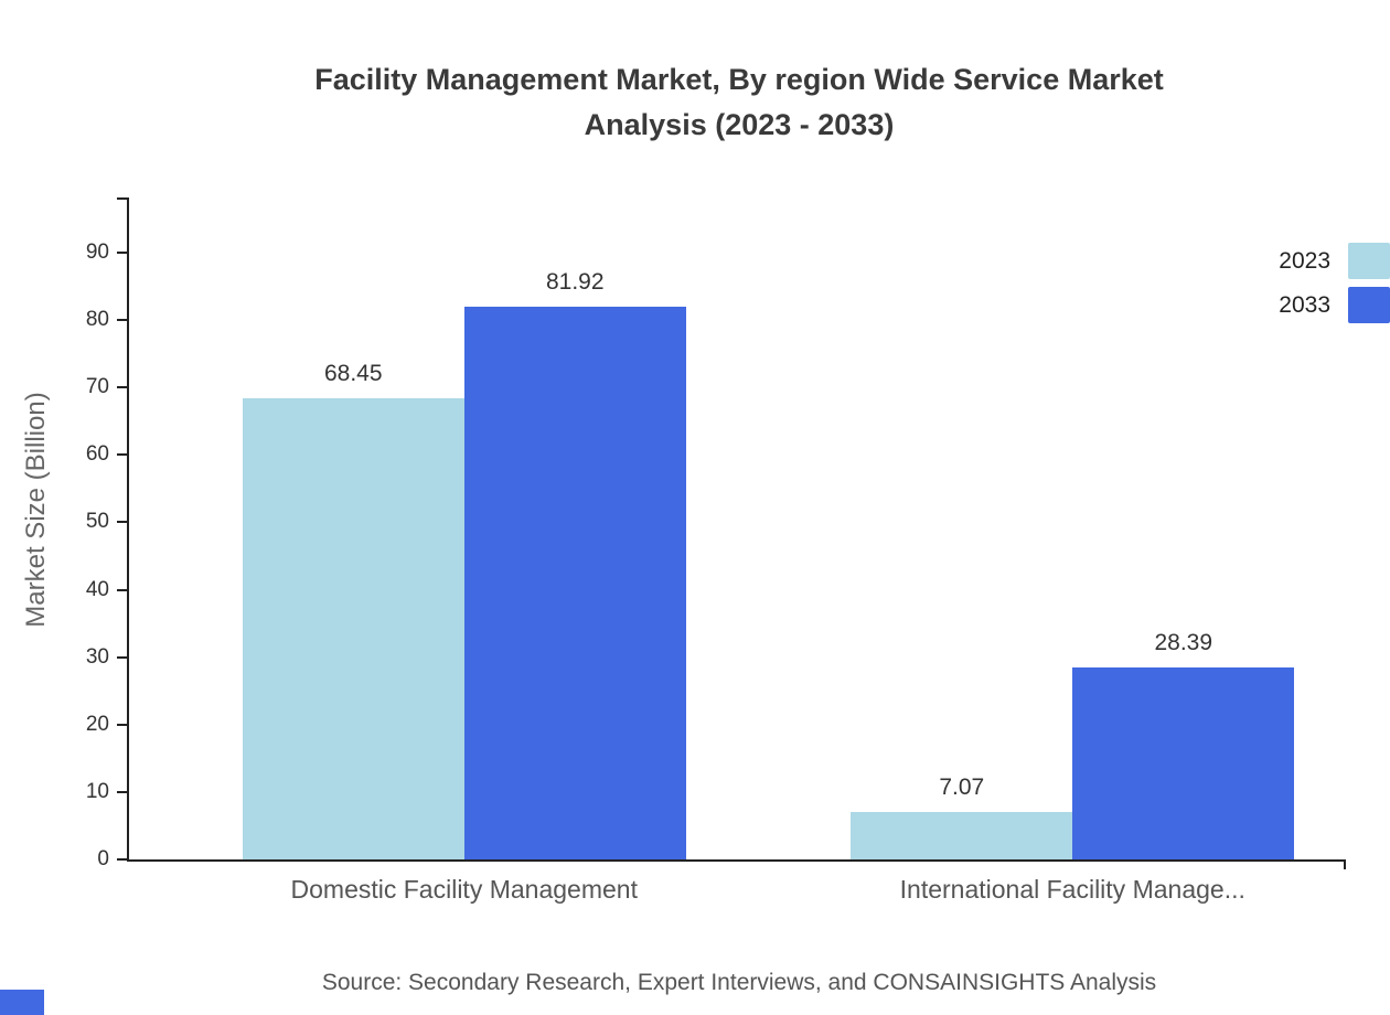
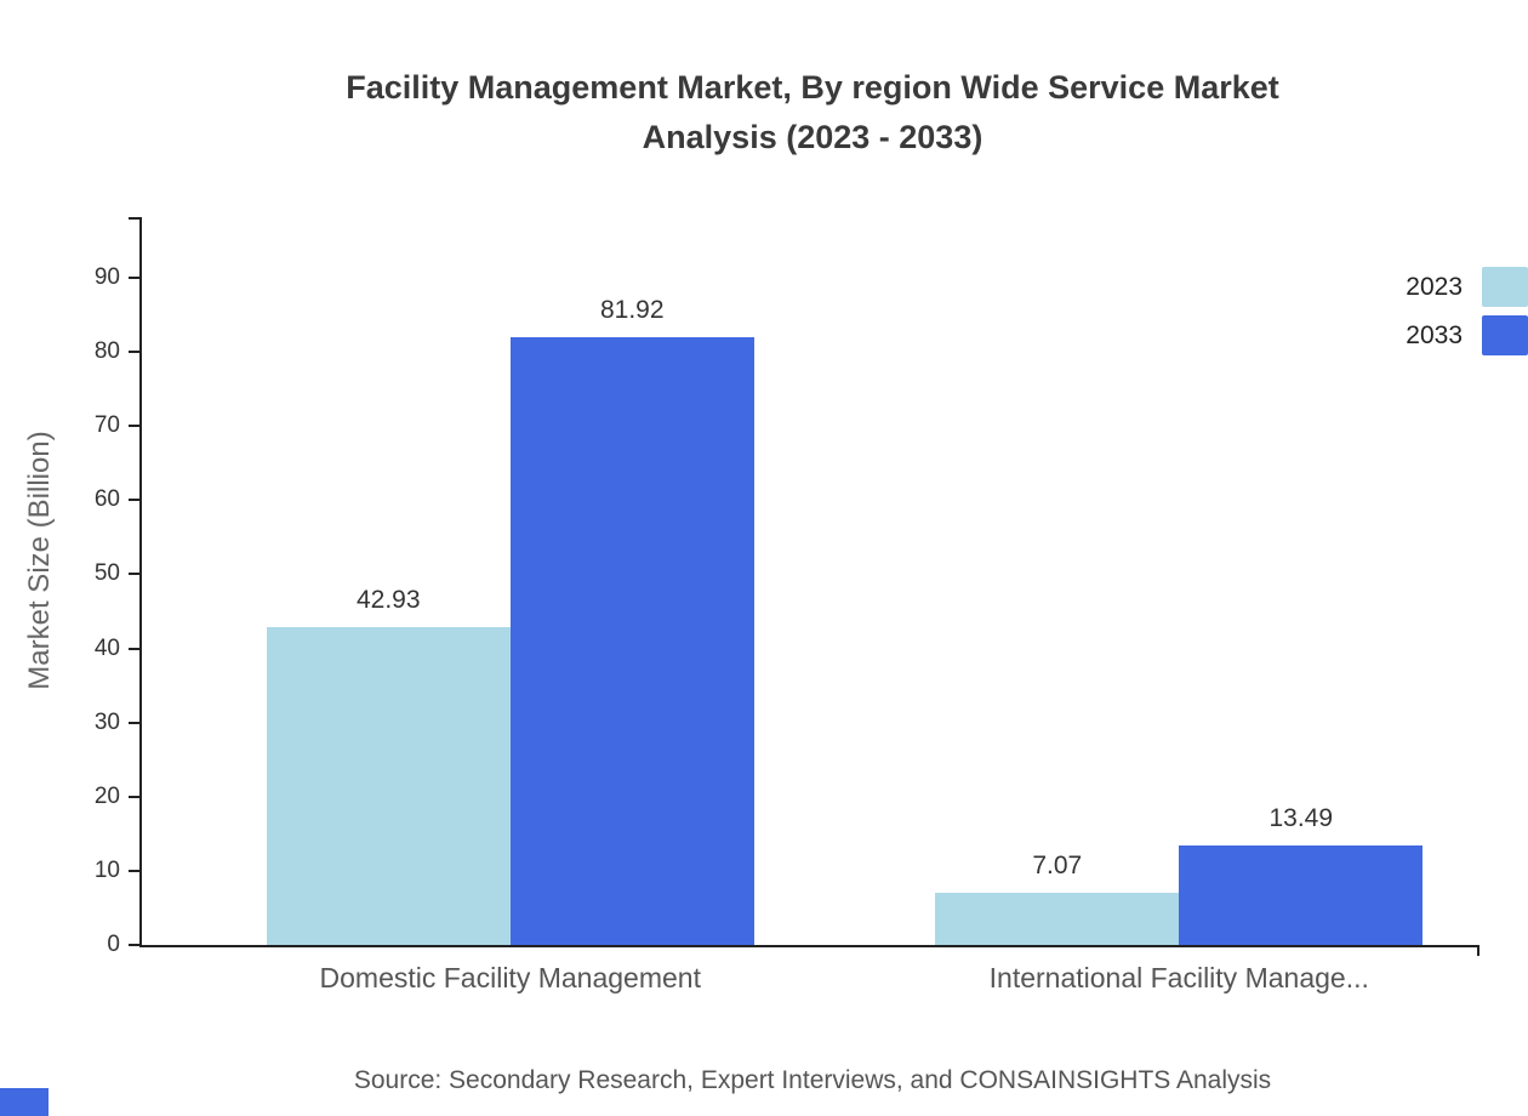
2023/Domestic Facility Management: 68.45 -> 42.93
2033/International Facility Manage...: 28.39 -> 13.49
